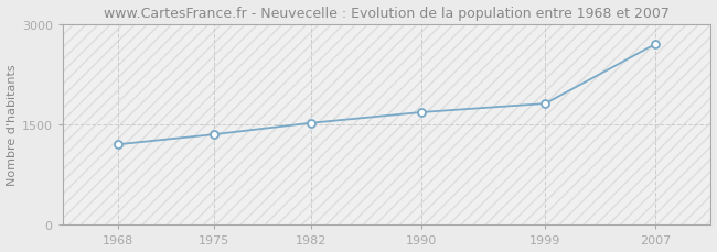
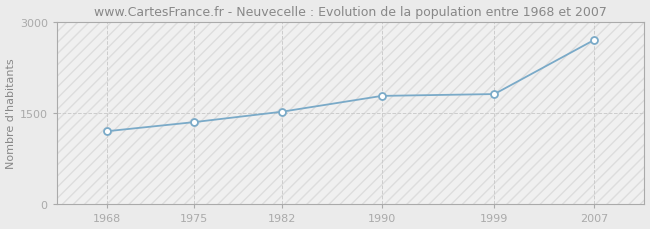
1990: 1680 -> 1780
